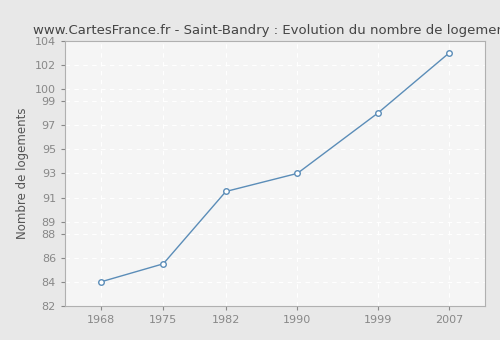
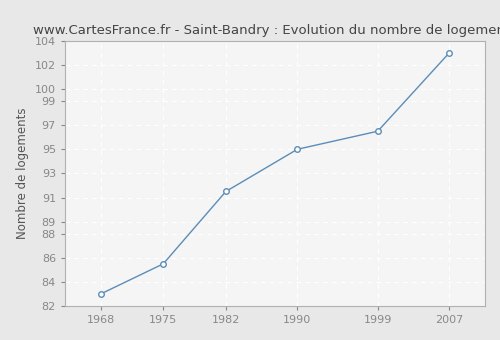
1968: 84.0 -> 83.0
1990: 93.0 -> 95.0
1999: 98.0 -> 96.5
